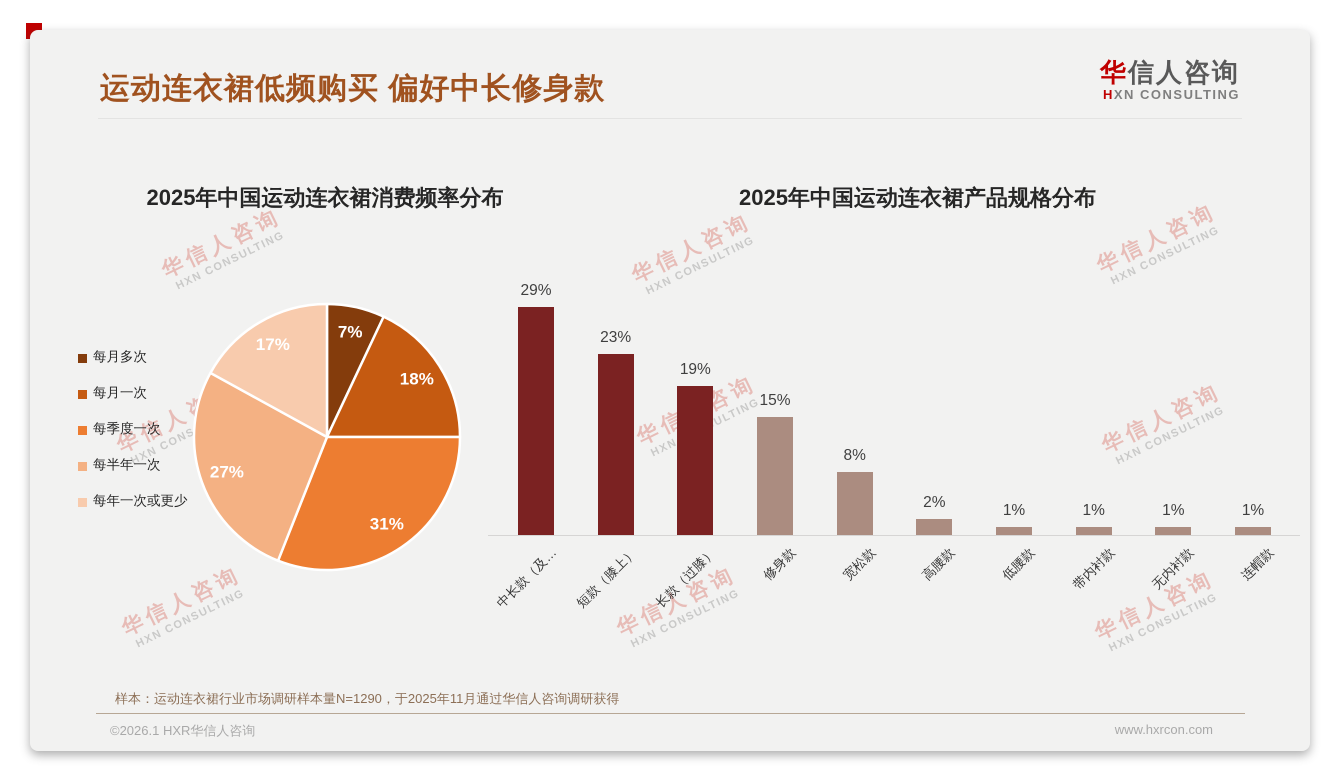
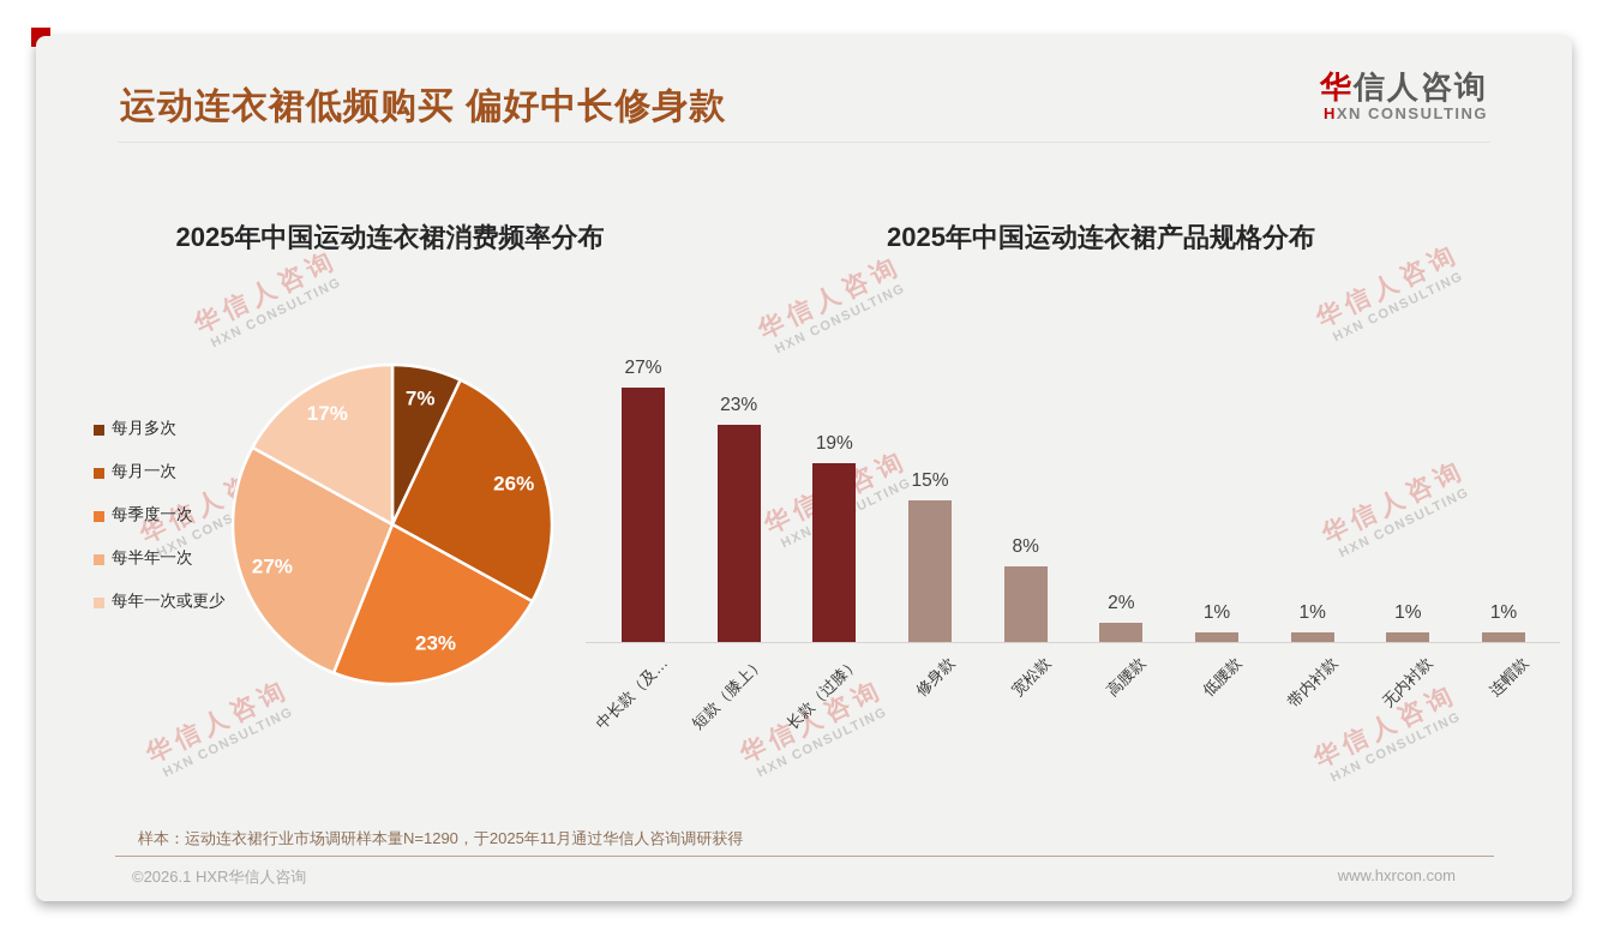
2025年中国运动连衣裙消费频率分布/每月一次: 18% -> 26%
2025年中国运动连衣裙消费频率分布/每季度一次: 31% -> 23%
2025年中国运动连衣裙产品规格分布/中长款（及…: 29% -> 27%
